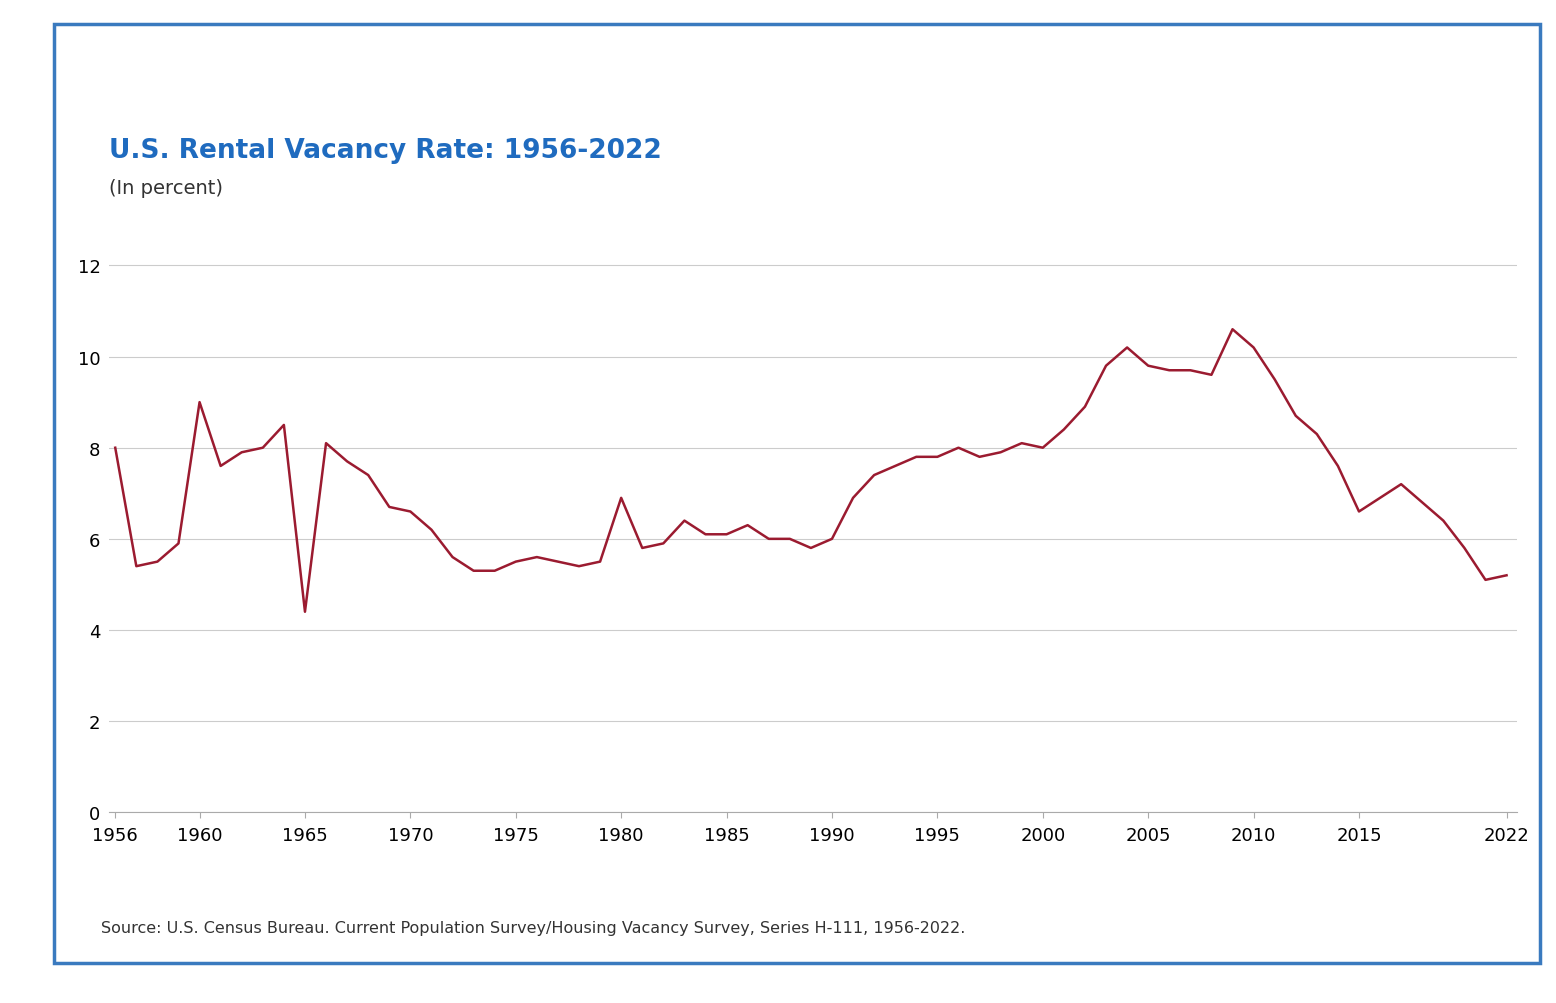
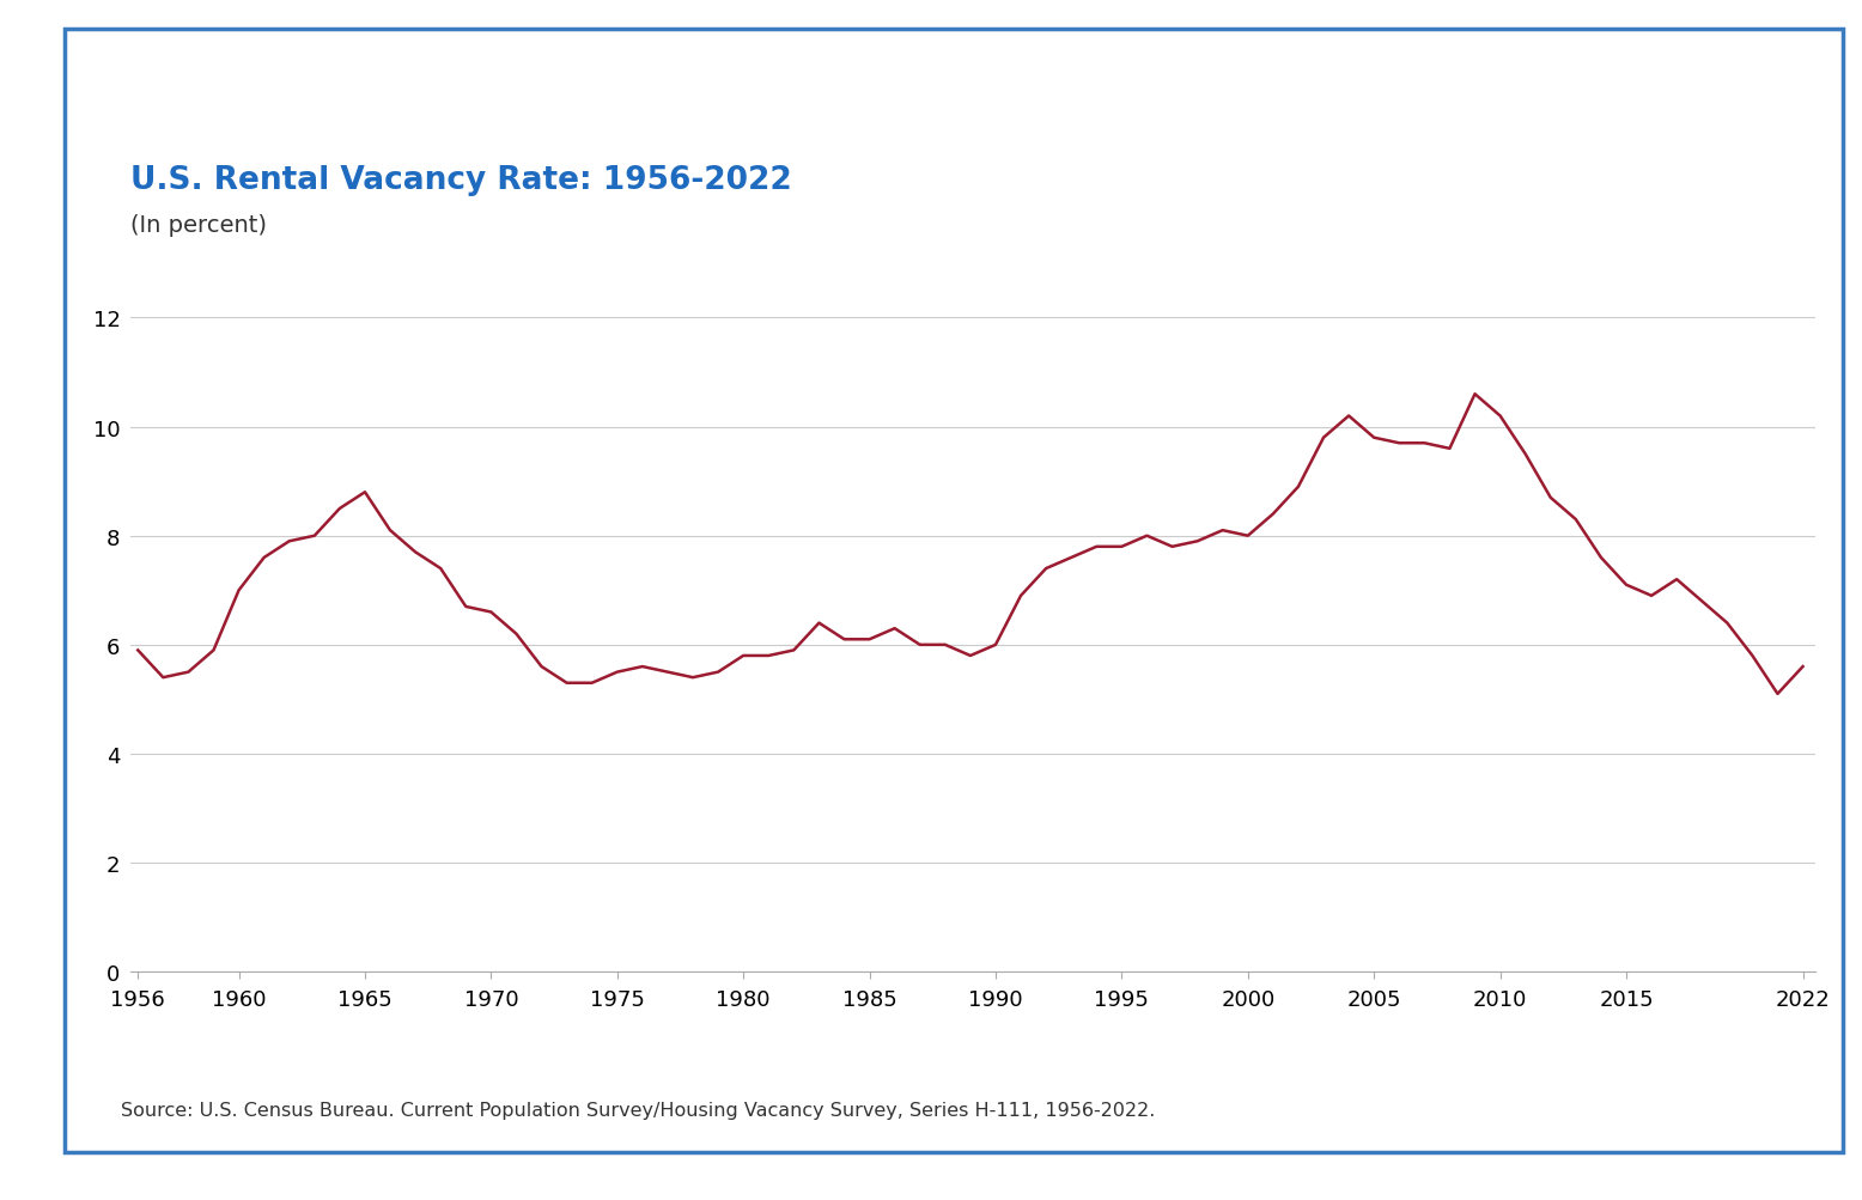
1956: 8.0 -> 5.9
1960: 9.0 -> 7.0
1965: 4.4 -> 8.8
1980: 6.9 -> 5.8
2015: 6.6 -> 7.1
2022: 5.2 -> 5.6
